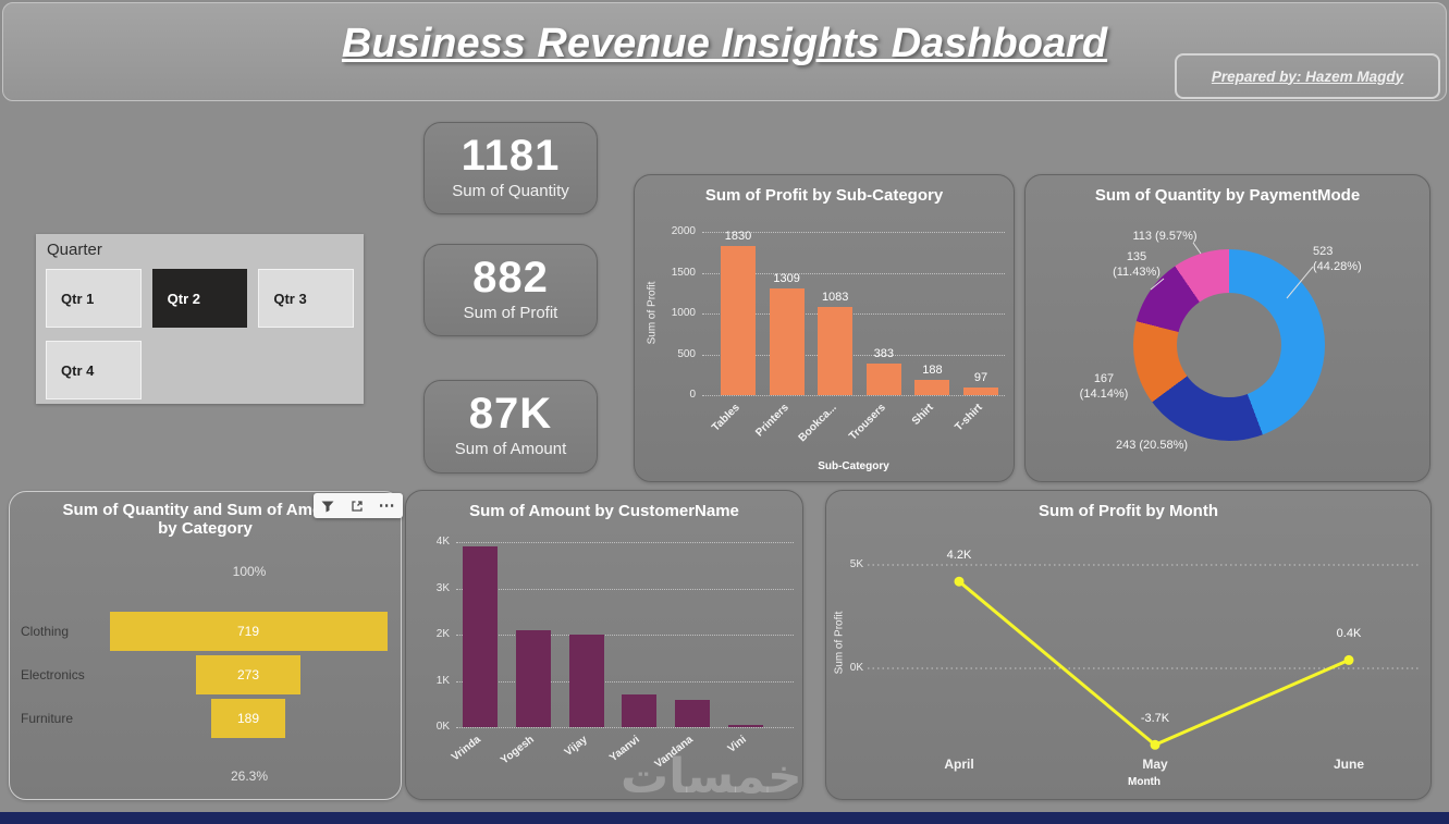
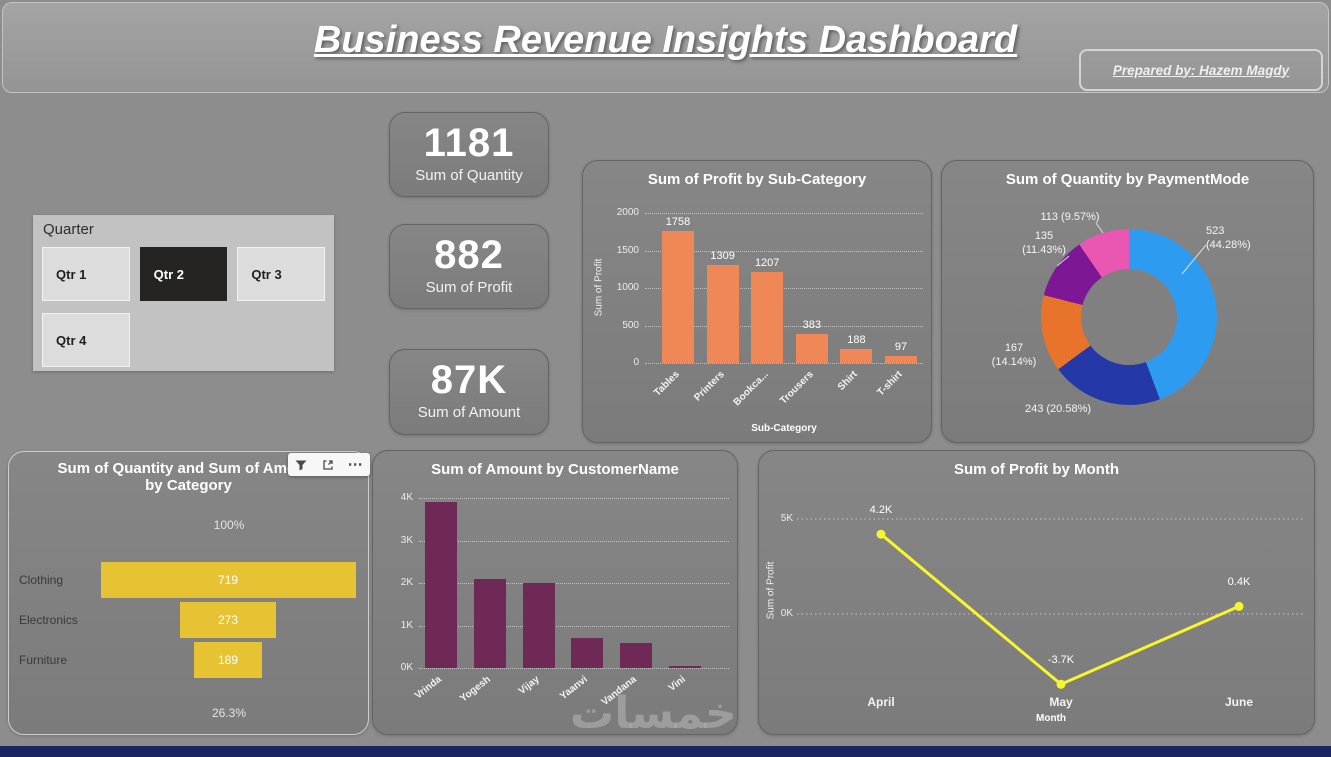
Sum of Profit by Sub-Category/Tables: 1830 -> 1758
Sum of Profit by Sub-Category/Bookca...: 1083 -> 1207
